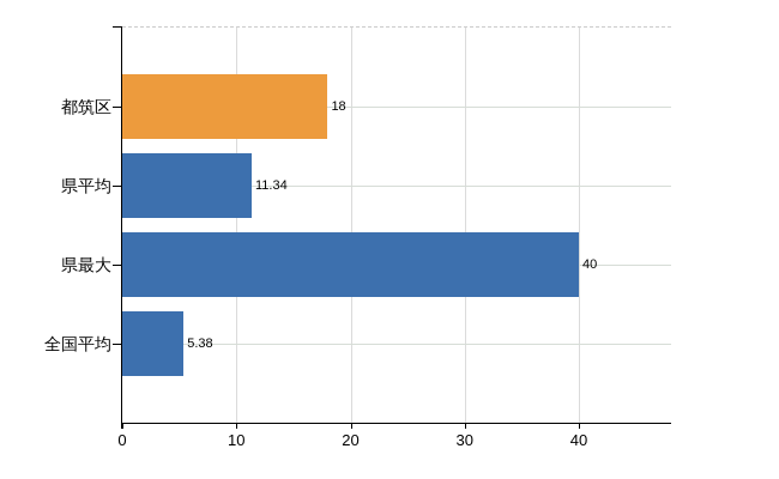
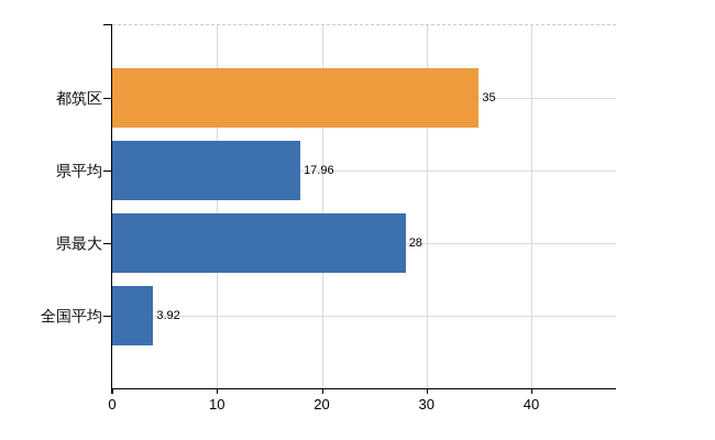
都筑区: 18 -> 35
県平均: 11.34 -> 17.96
県最大: 40 -> 28
全国平均: 5.38 -> 3.92
